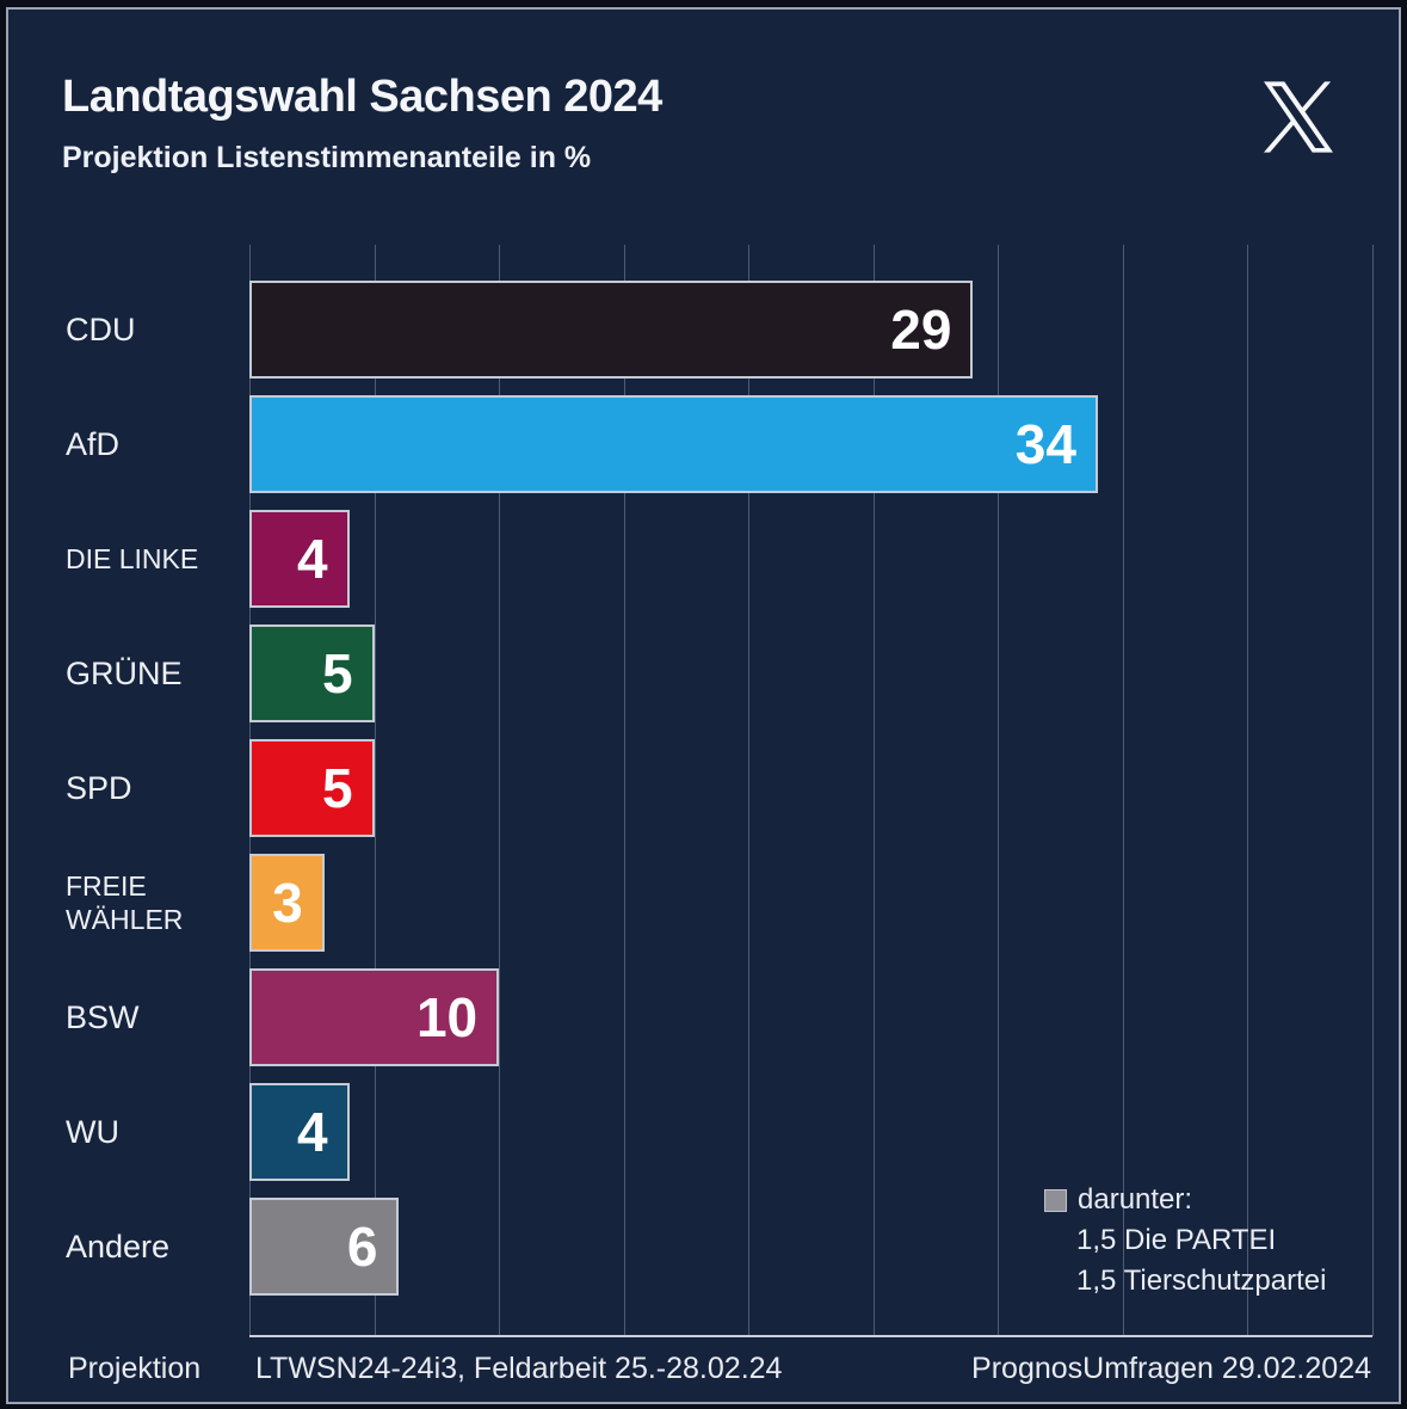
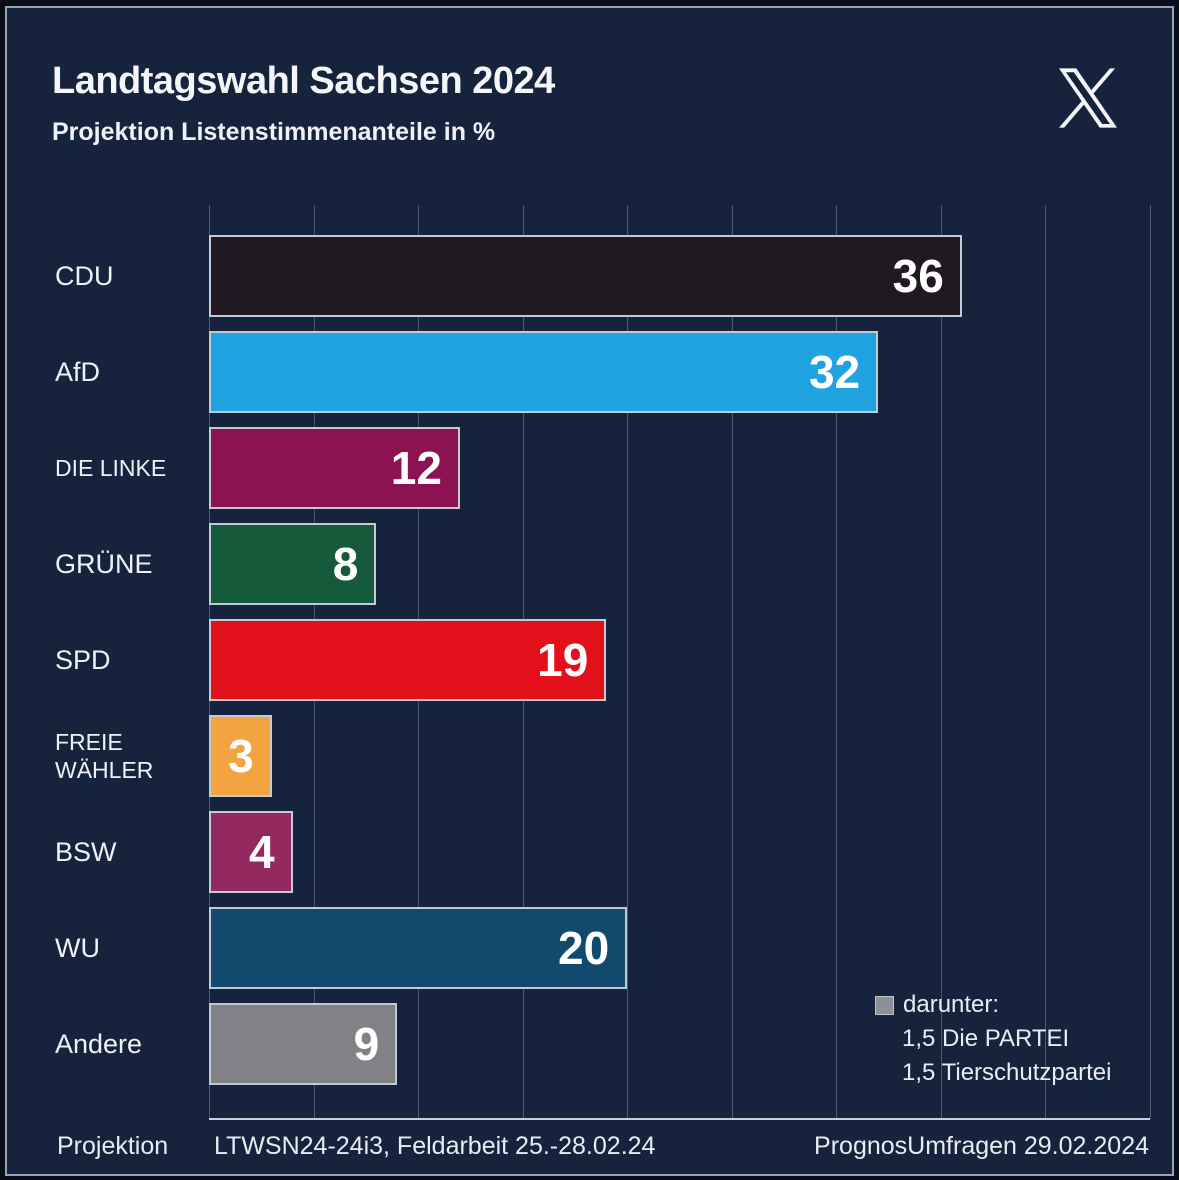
CDU: 29 -> 36
AfD: 34 -> 32
DIE LINKE: 4 -> 12
GRÜNE: 5 -> 8
SPD: 5 -> 19
BSW: 10 -> 4
WU: 4 -> 20
Andere: 6 -> 9
